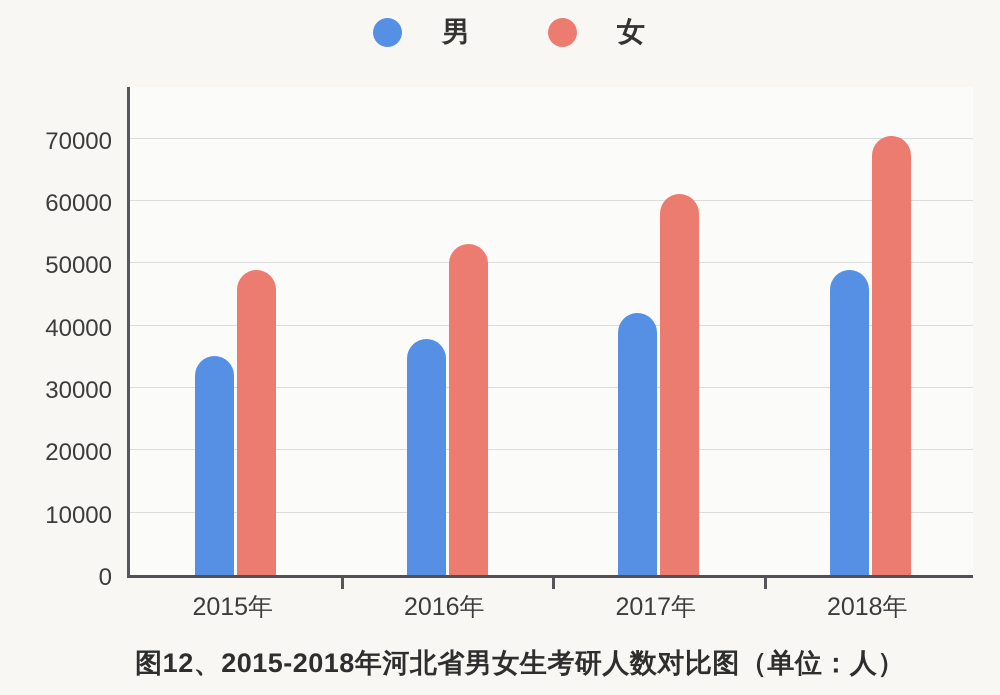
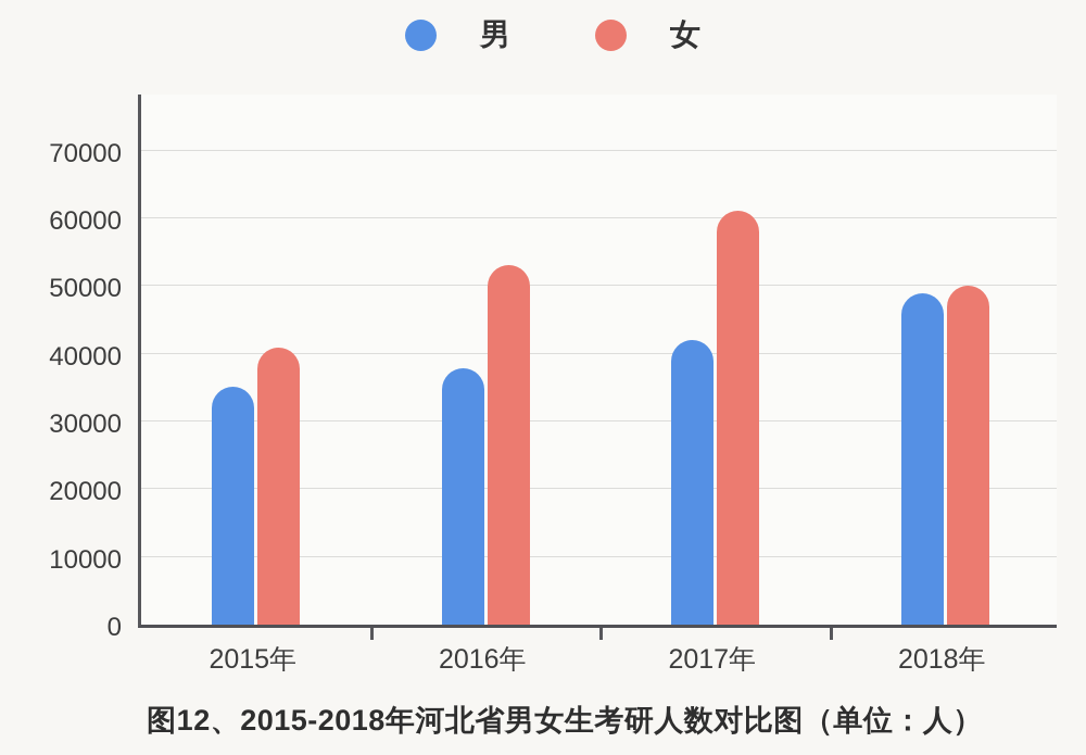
女/2015年: 49000 -> 41000
女/2018年: 70000 -> 50000
